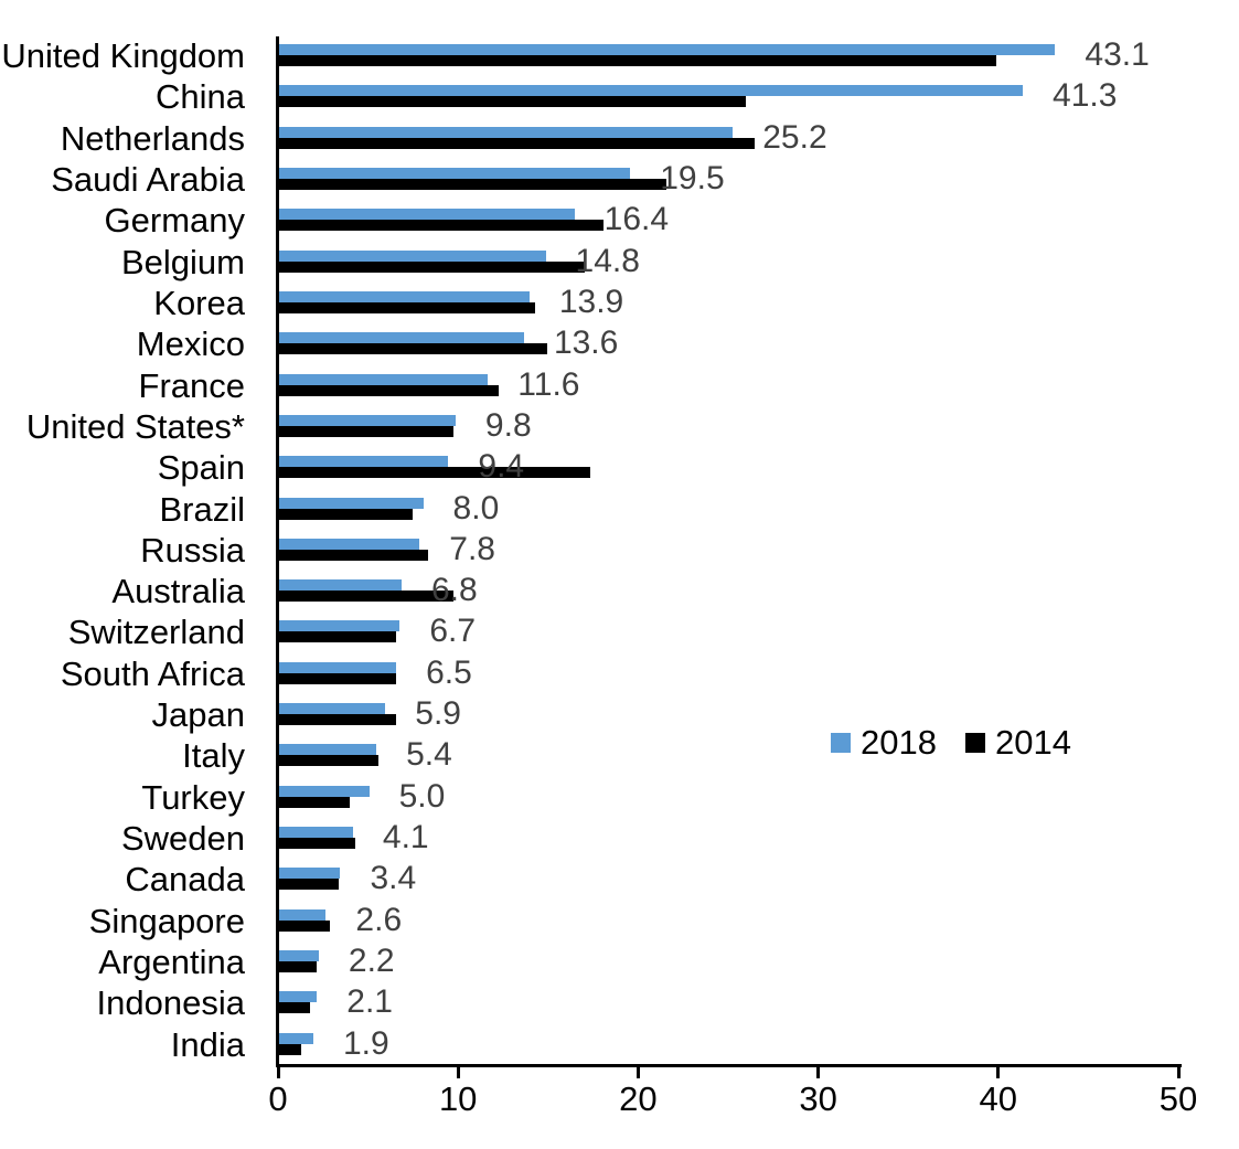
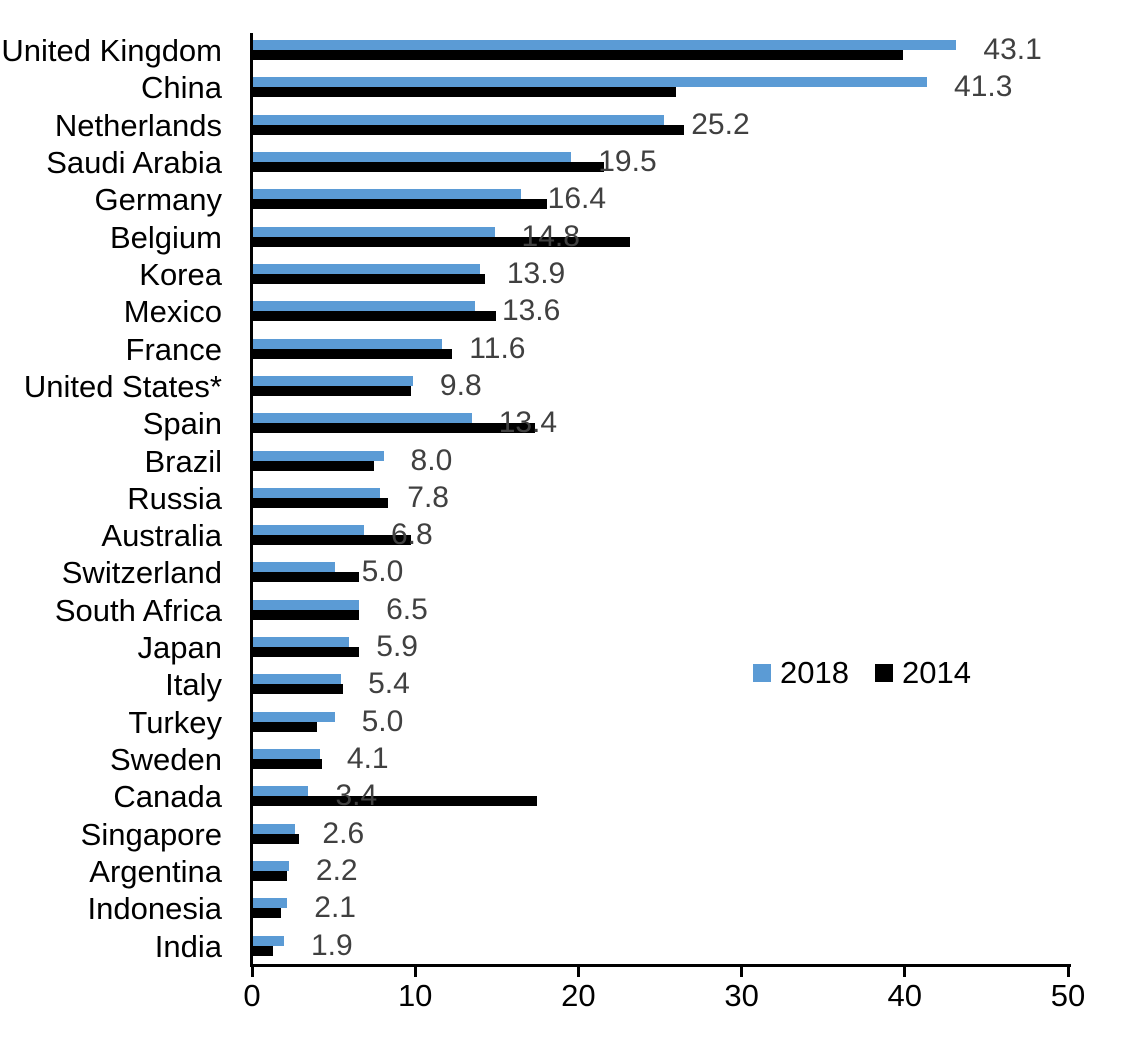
2014/Belgium: 17.0 -> 23.1
2018/Spain: 9.4 -> 13.4
2018/Switzerland: 6.7 -> 5.0
2014/Canada: 3.3 -> 17.4
